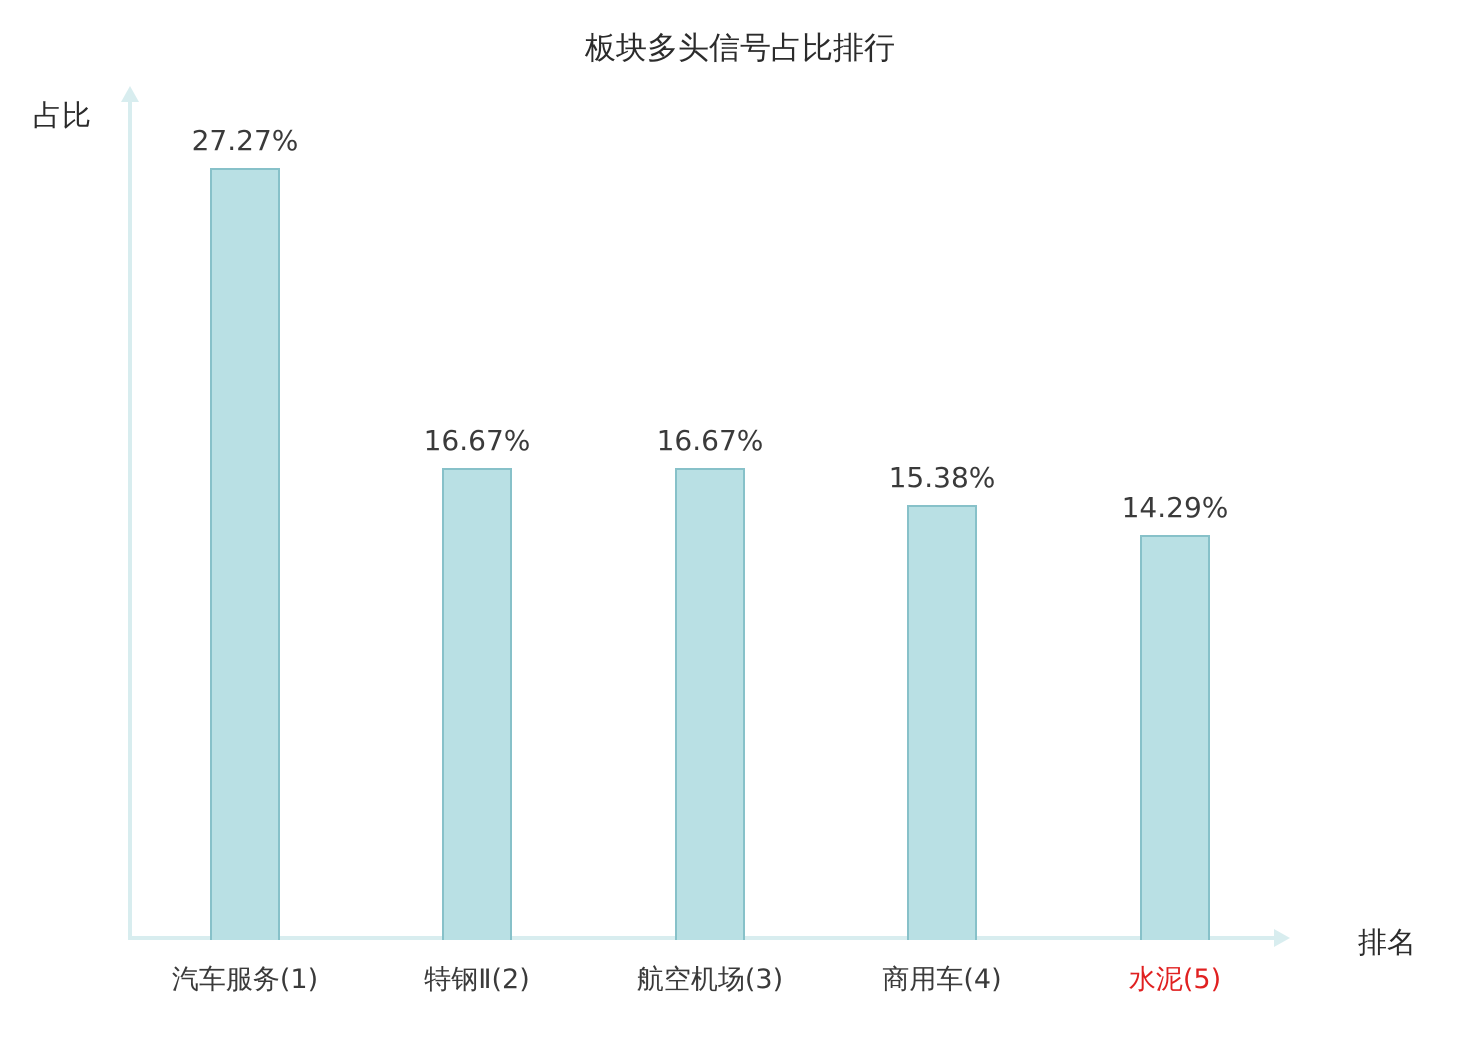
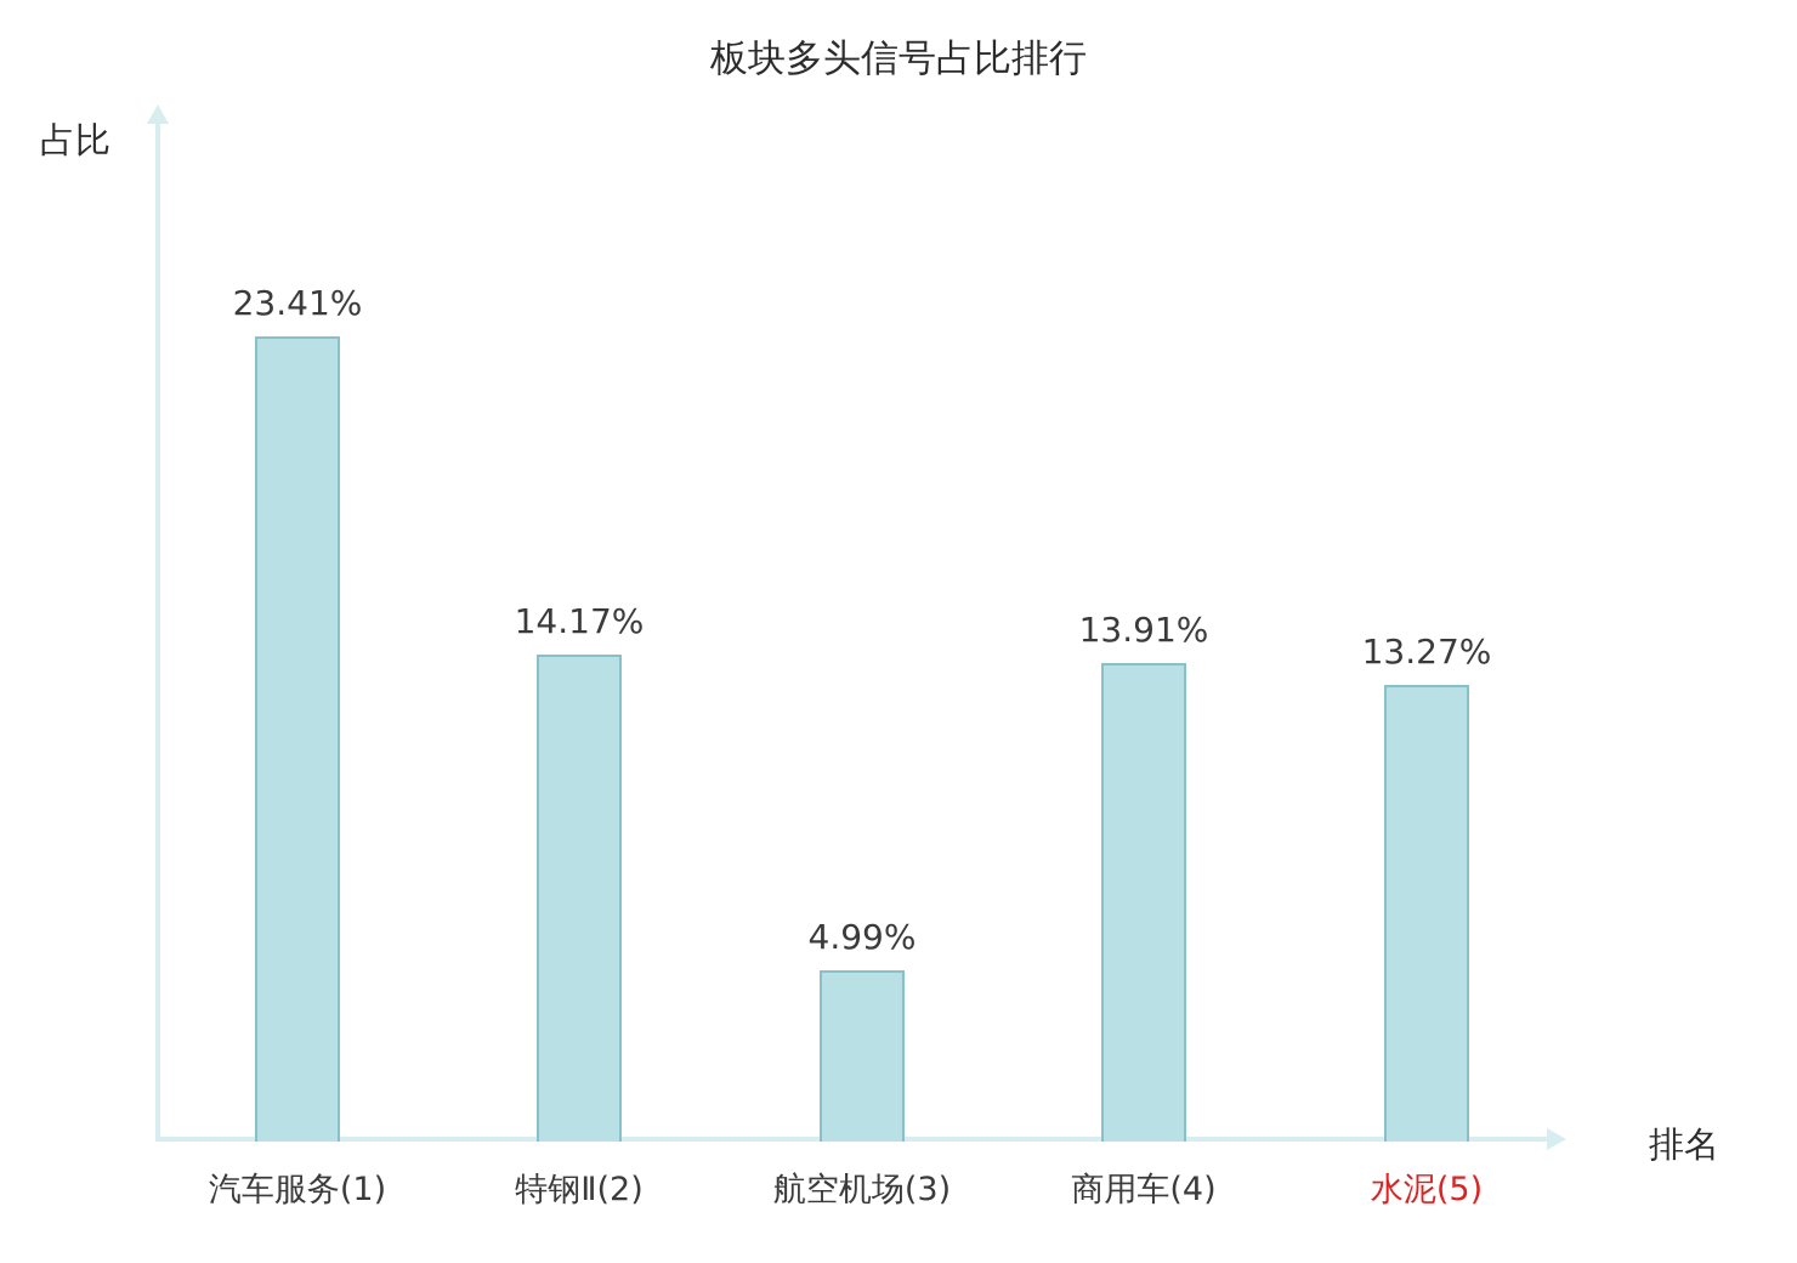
汽车服务(1): 27.27% -> 23.41%
特钢Ⅱ(2): 16.67% -> 14.17%
航空机场(3): 16.67% -> 4.99%
商用车(4): 15.38% -> 13.91%
水泥(5): 14.29% -> 13.27%
